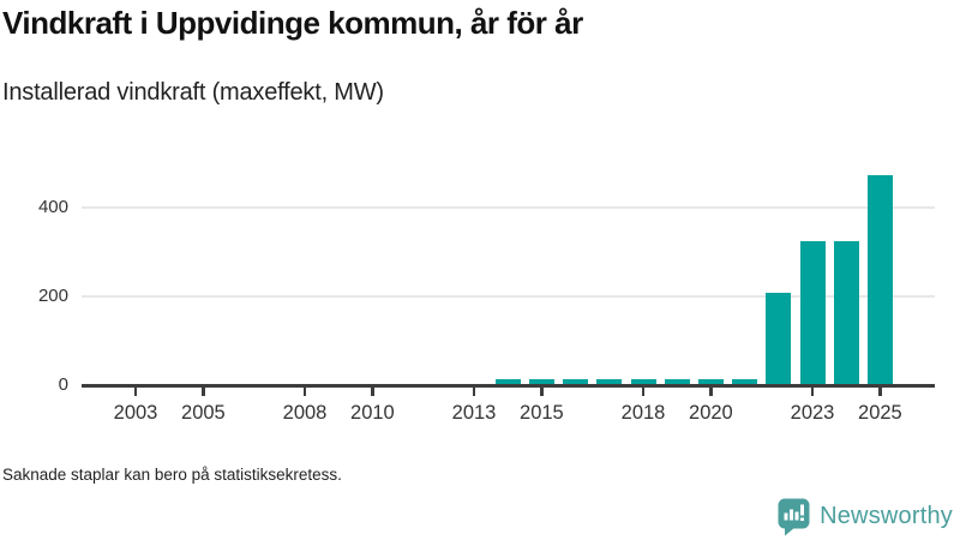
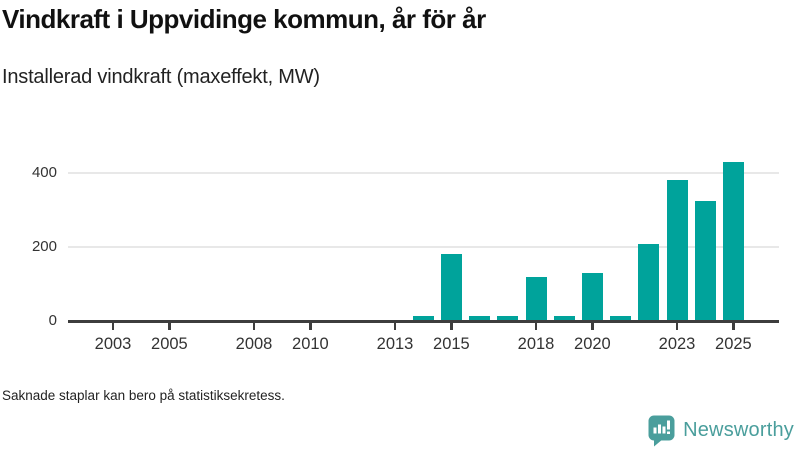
2015: 10 -> 180
2018: 10 -> 120
2020: 10 -> 130
2023: 320 -> 380
2025: 470 -> 430
